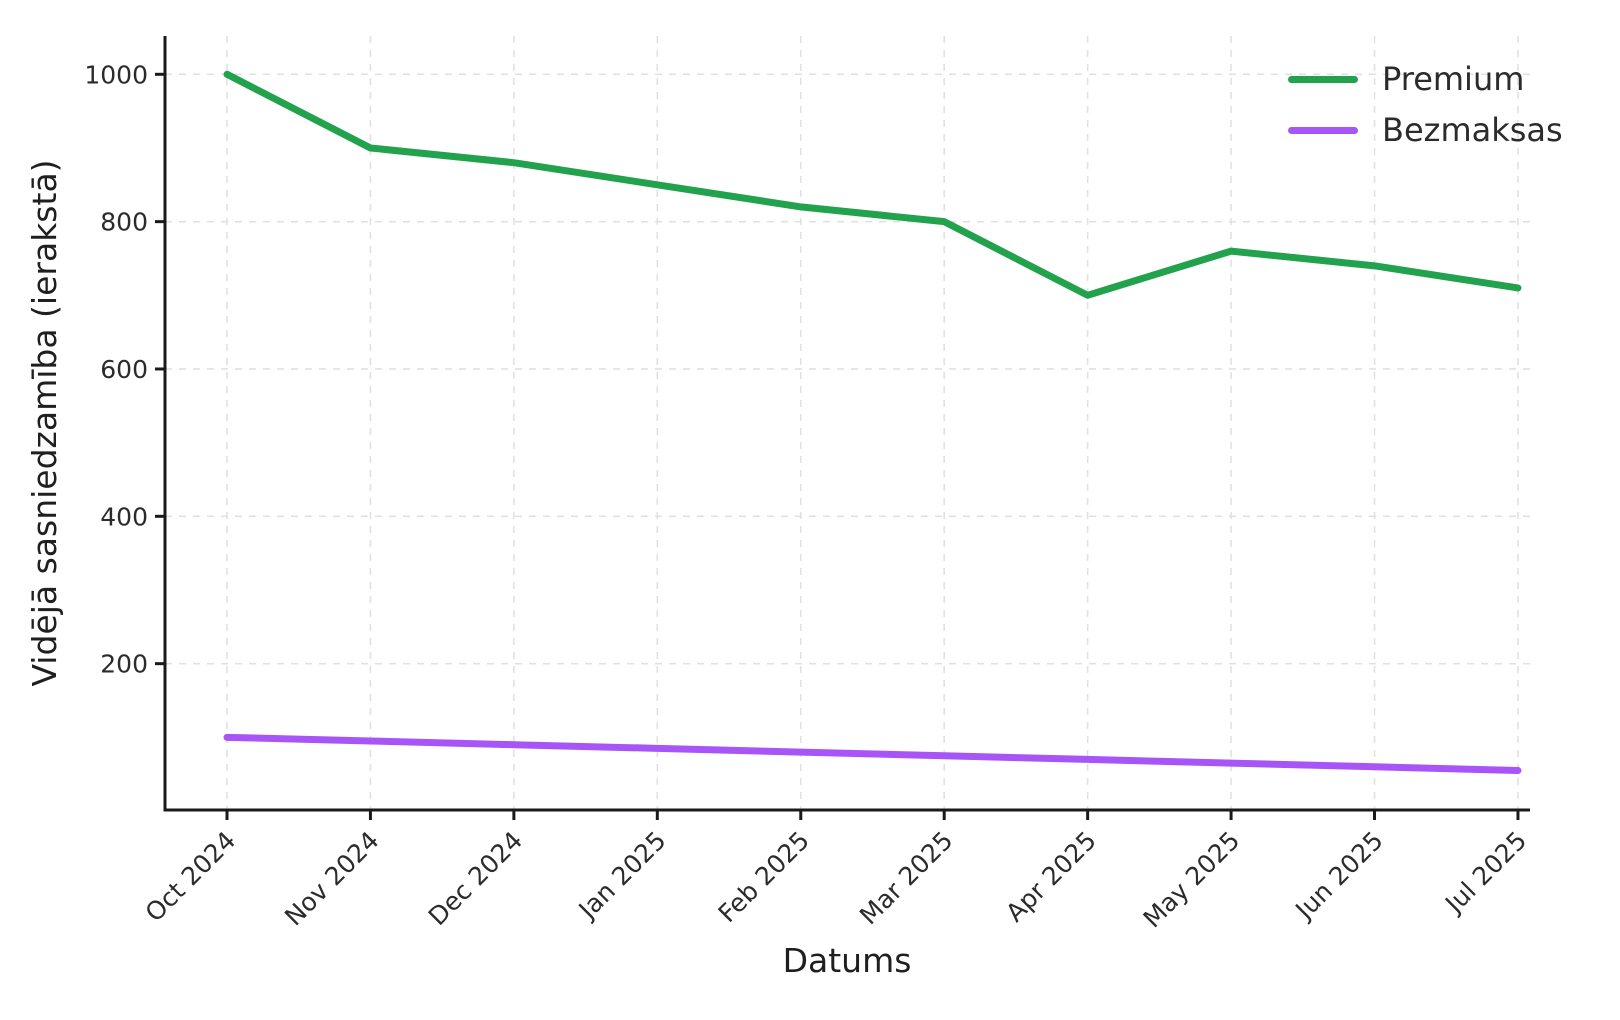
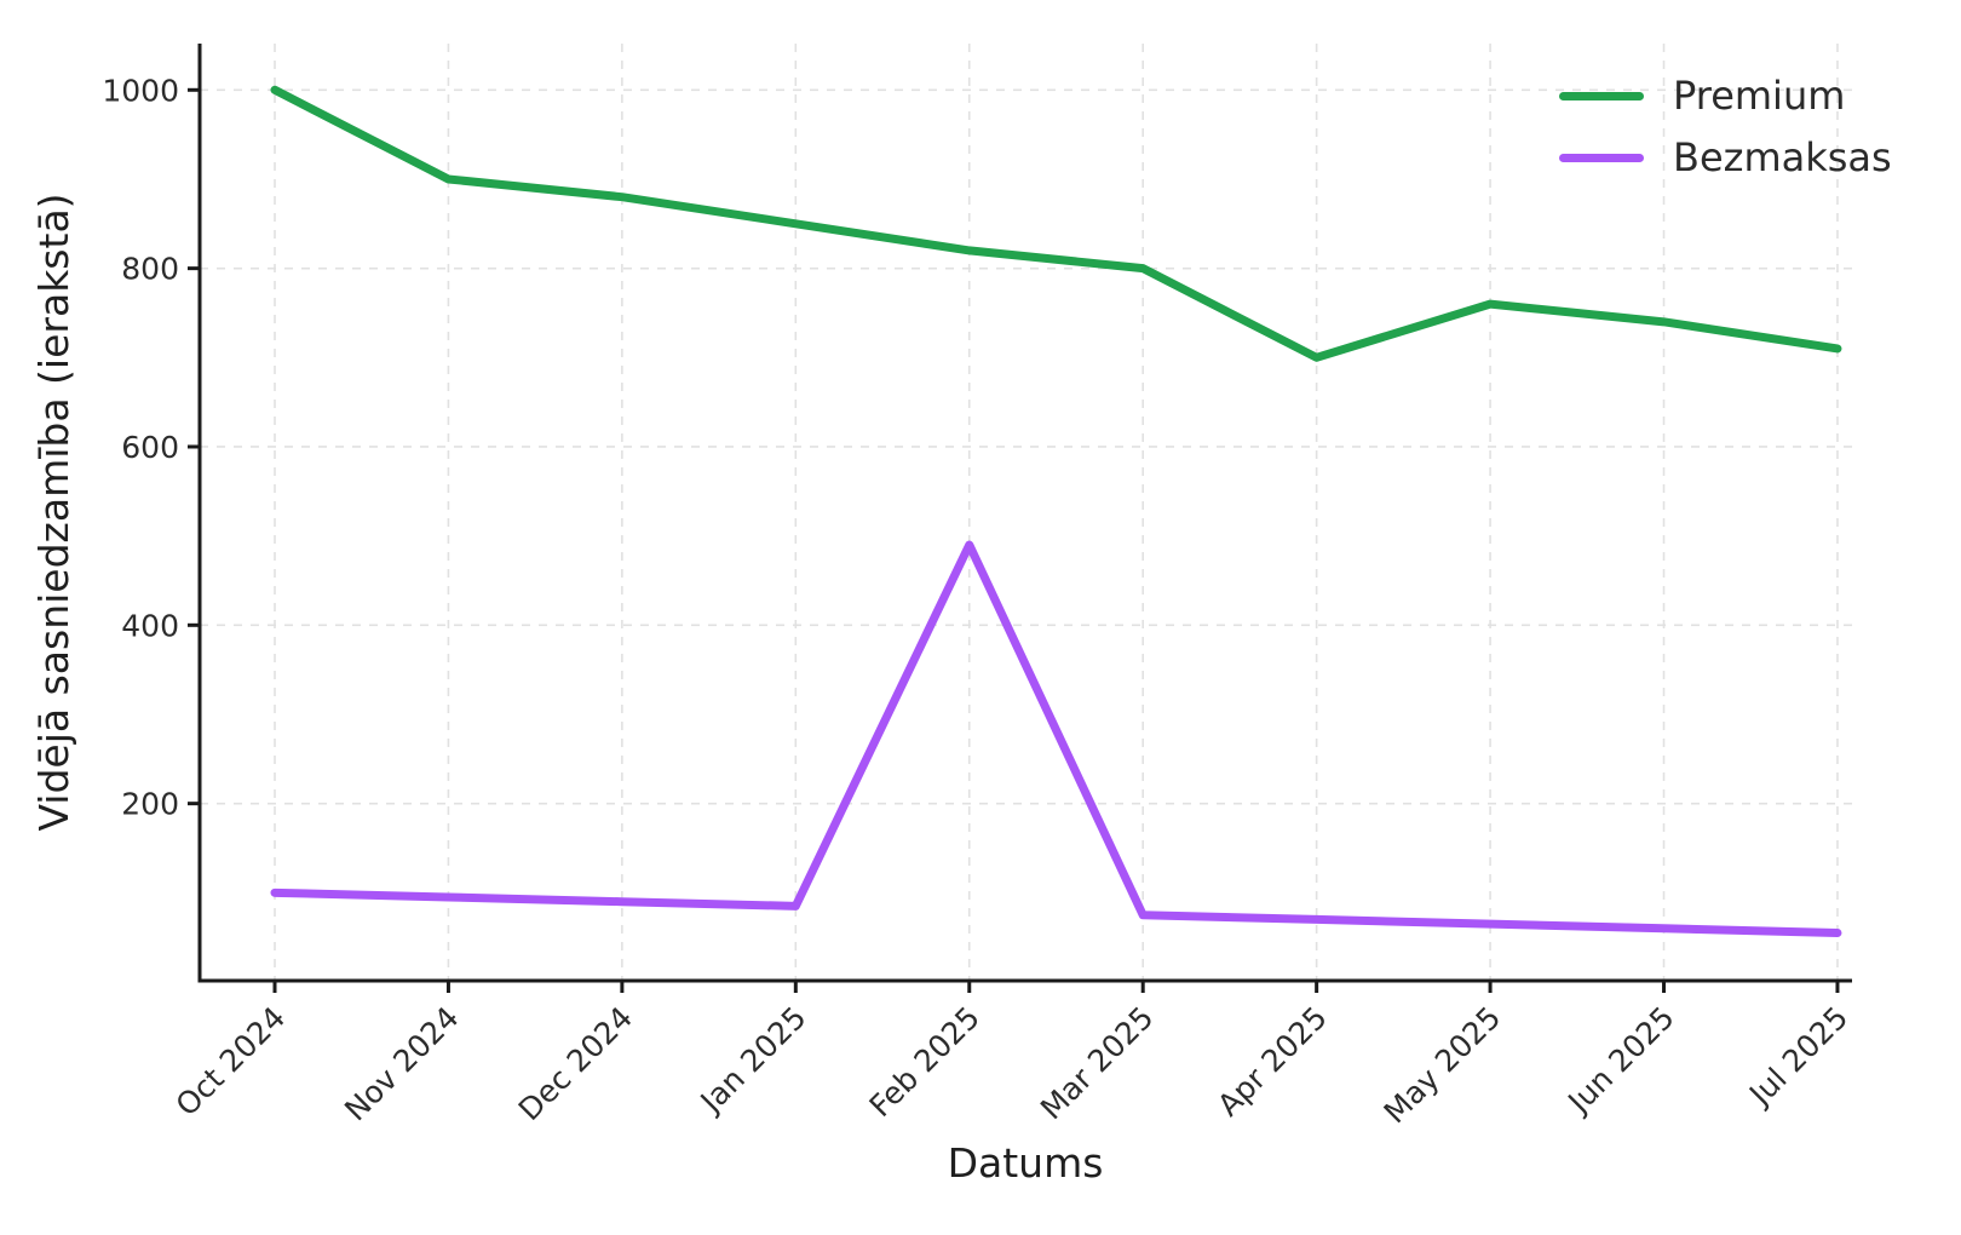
Bezmaksas/Feb 2025: 80 -> 490
